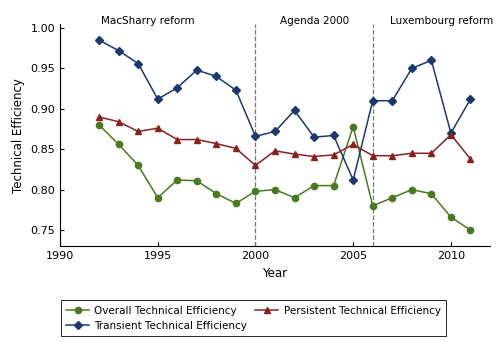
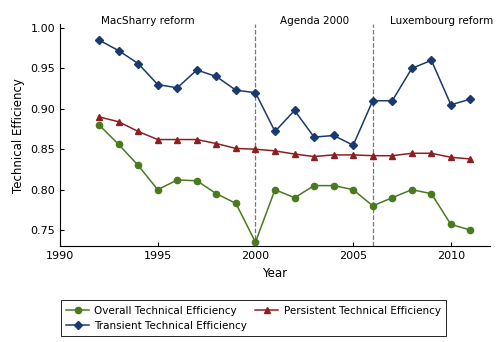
Overall Technical Efficiency/1995: 0.790 -> 0.800
Transient Technical Efficiency/1995: 0.912 -> 0.930
Persistent Technical Efficiency/1995: 0.876 -> 0.862
Overall Technical Efficiency/2000: 0.798 -> 0.735
Transient Technical Efficiency/2000: 0.866 -> 0.920
Persistent Technical Efficiency/2000: 0.830 -> 0.850
Overall Technical Efficiency/2005: 0.878 -> 0.800
Transient Technical Efficiency/2005: 0.812 -> 0.855
Persistent Technical Efficiency/2005: 0.856 -> 0.843
Overall Technical Efficiency/2010: 0.766 -> 0.757
Transient Technical Efficiency/2010: 0.870 -> 0.905
Persistent Technical Efficiency/2010: 0.868 -> 0.840
